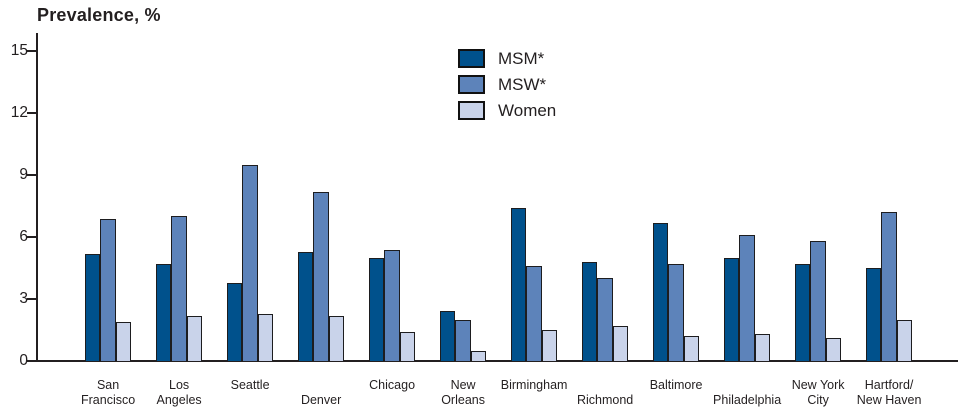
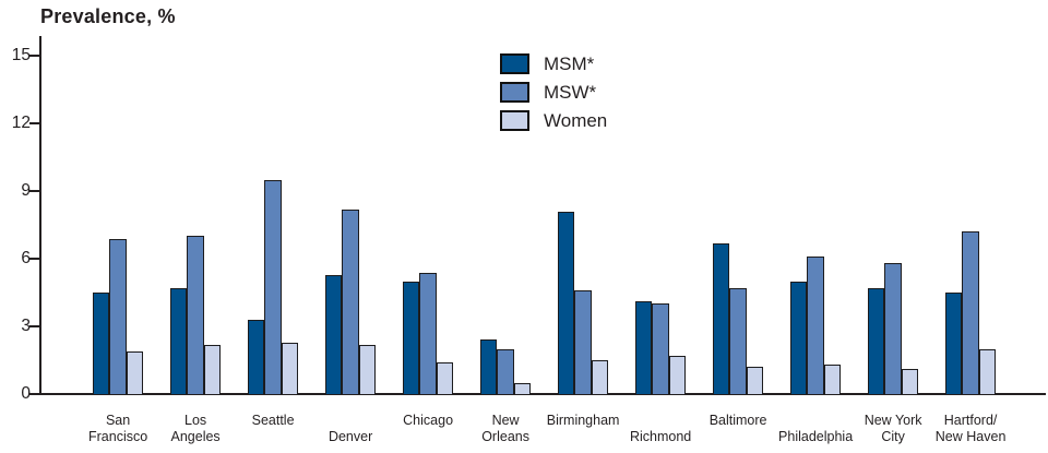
MSM*/San Francisco: 5.2 -> 4.5
MSM*/Seattle: 3.8 -> 3.3
MSM*/Birmingham: 7.4 -> 8.1
MSM*/Richmond: 4.8 -> 4.1
